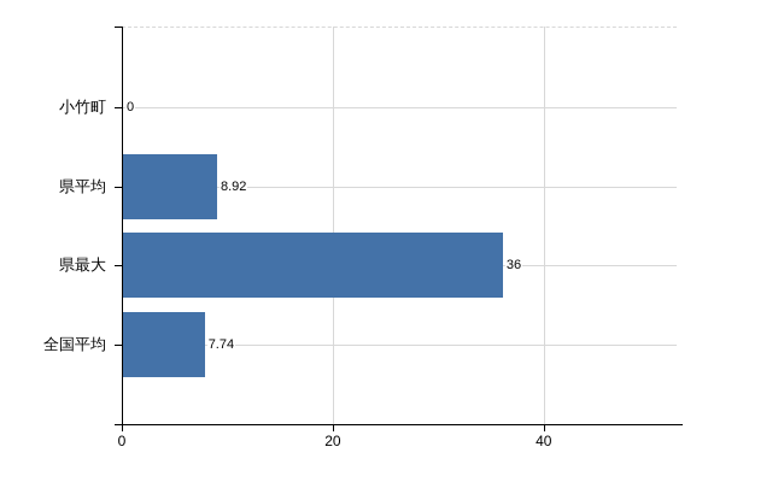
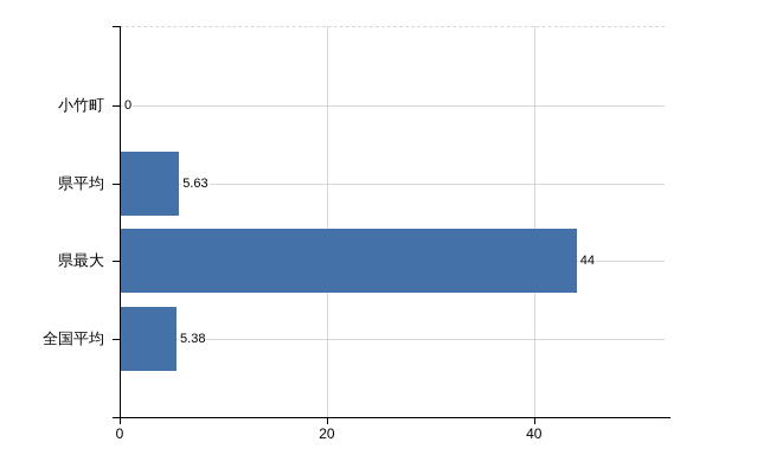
県平均: 8.92 -> 5.63
県最大: 36 -> 44
全国平均: 7.74 -> 5.38
